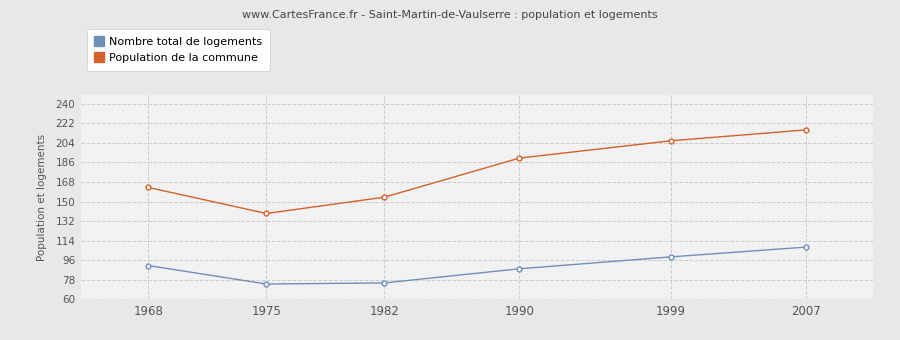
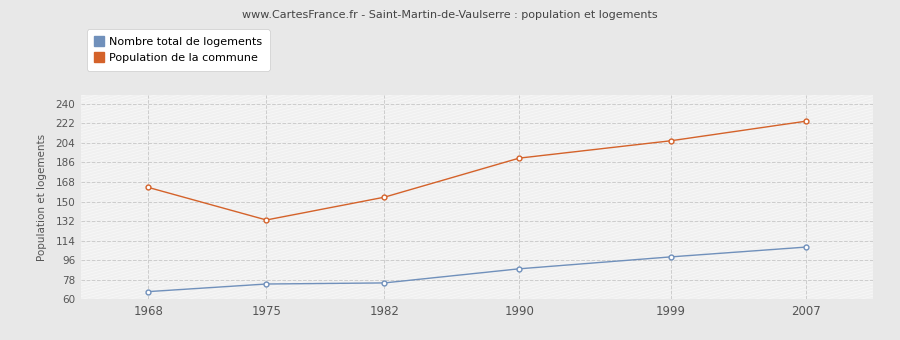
Nombre total de logements/1968: 91 -> 67
Population de la commune/1975: 139 -> 133
Population de la commune/2007: 216 -> 224
